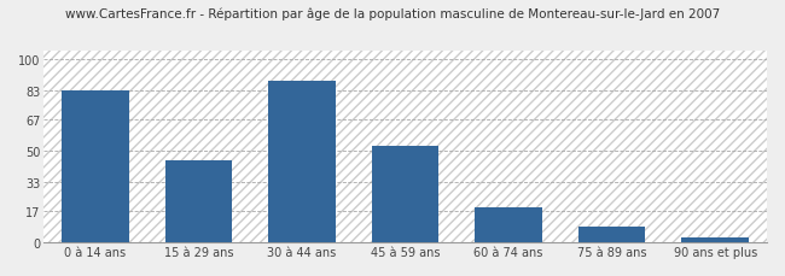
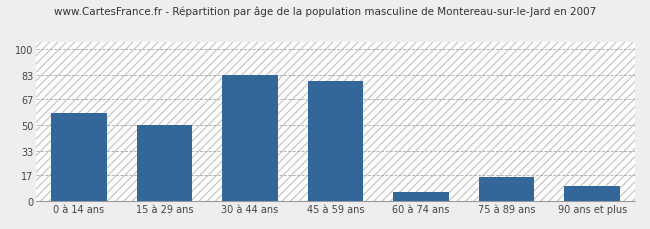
0 à 14 ans: 83 -> 58
15 à 29 ans: 45 -> 50
30 à 44 ans: 88 -> 83
45 à 59 ans: 53 -> 79
60 à 74 ans: 19 -> 6
75 à 89 ans: 9 -> 16
90 ans et plus: 3 -> 10
